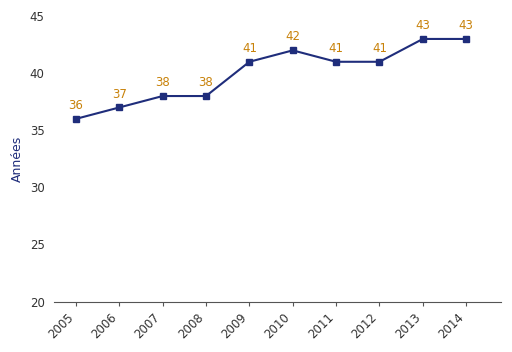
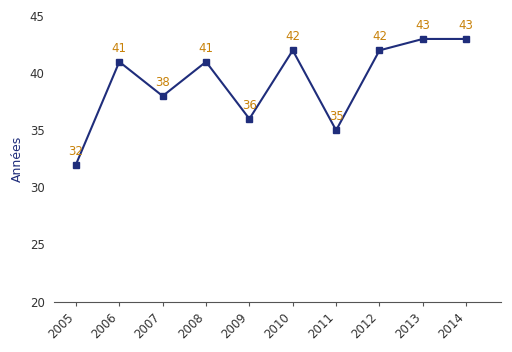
2005: 36 -> 32
2006: 37 -> 41
2008: 38 -> 41
2009: 41 -> 36
2011: 41 -> 35
2012: 41 -> 42
